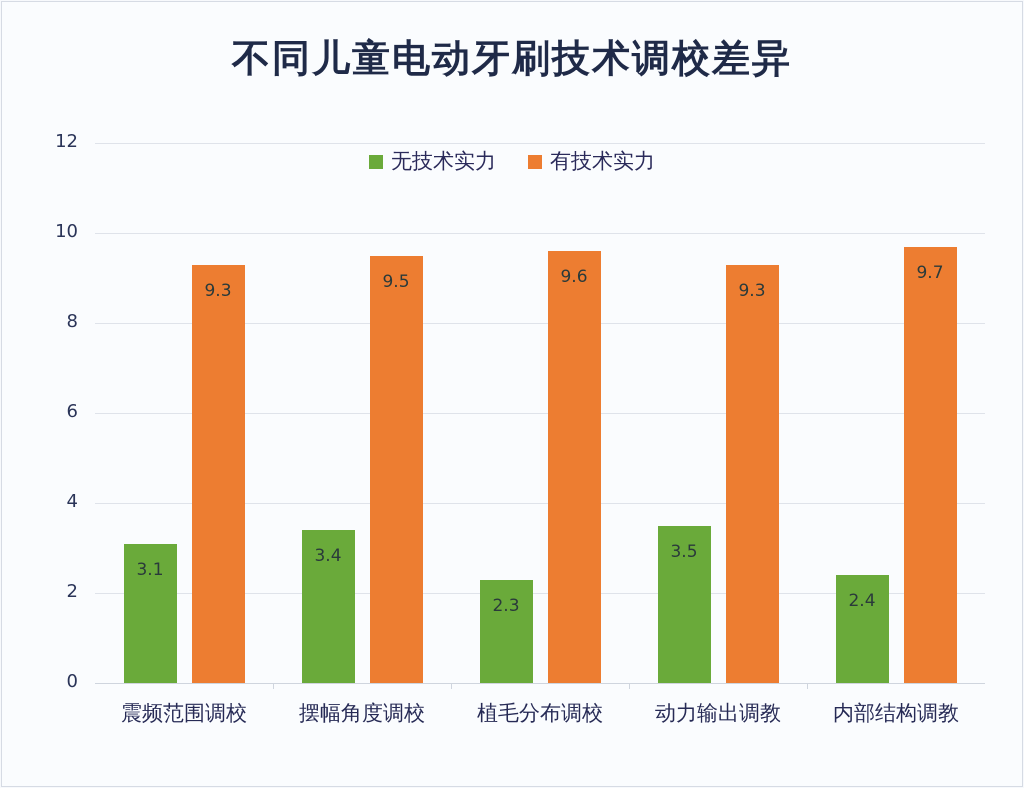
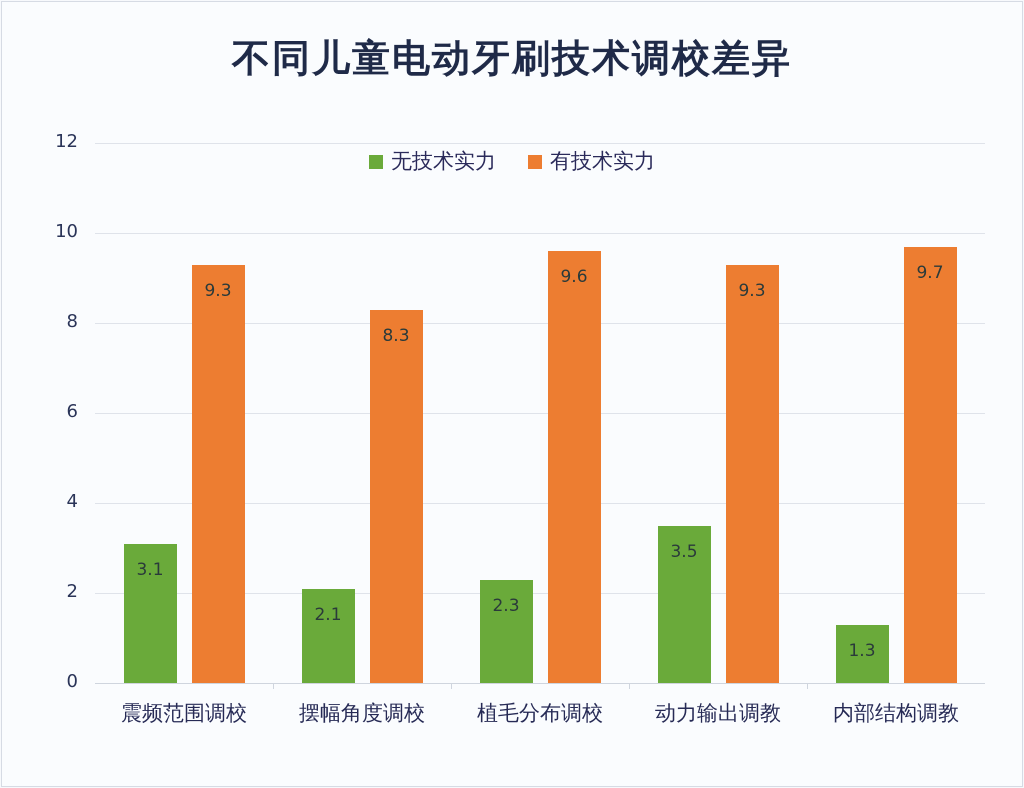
无技术实力/摆幅角度调校: 3.4 -> 2.1
有技术实力/摆幅角度调校: 9.5 -> 8.3
无技术实力/内部结构调教: 2.4 -> 1.3
